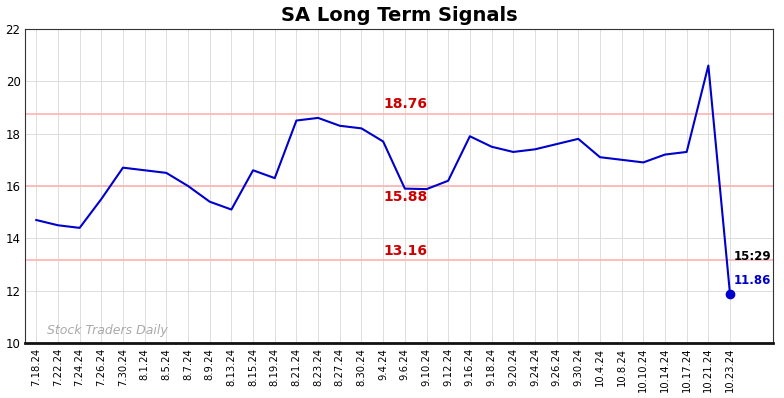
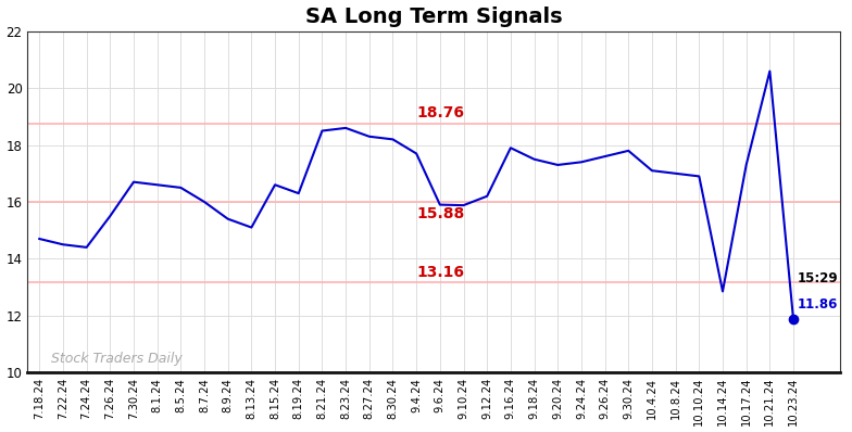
10.14.24: 17.20 -> 12.85
